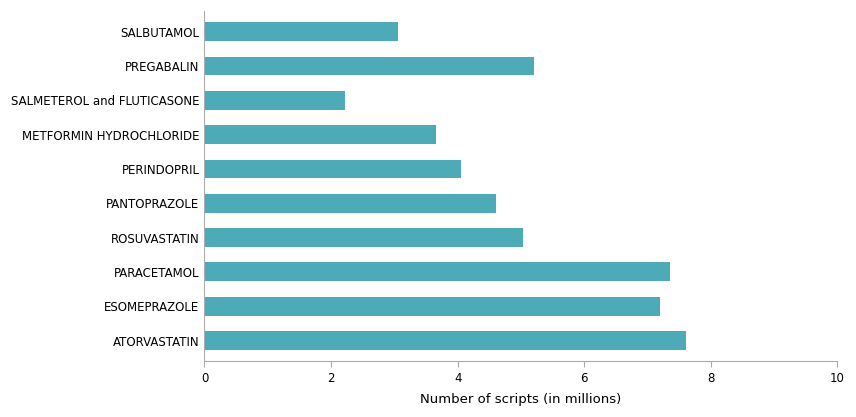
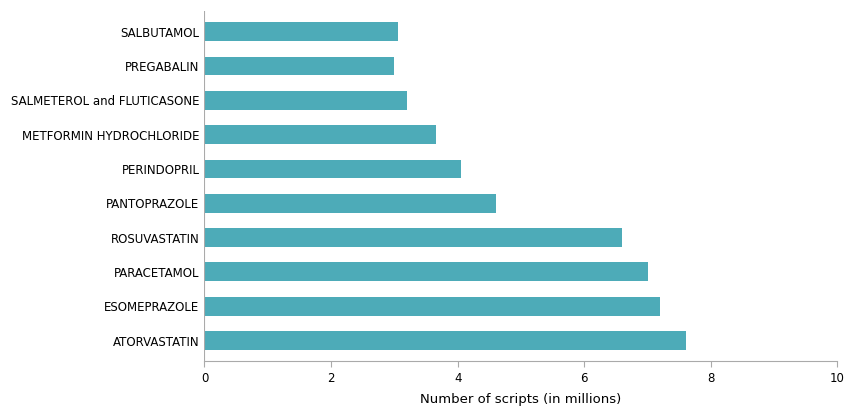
PREGABALIN: 5.20 -> 3.00
SALMETEROL and FLUTICASONE: 2.22 -> 3.20
ROSUVASTATIN: 5.04 -> 6.60
PARACETAMOL: 7.36 -> 7.00
